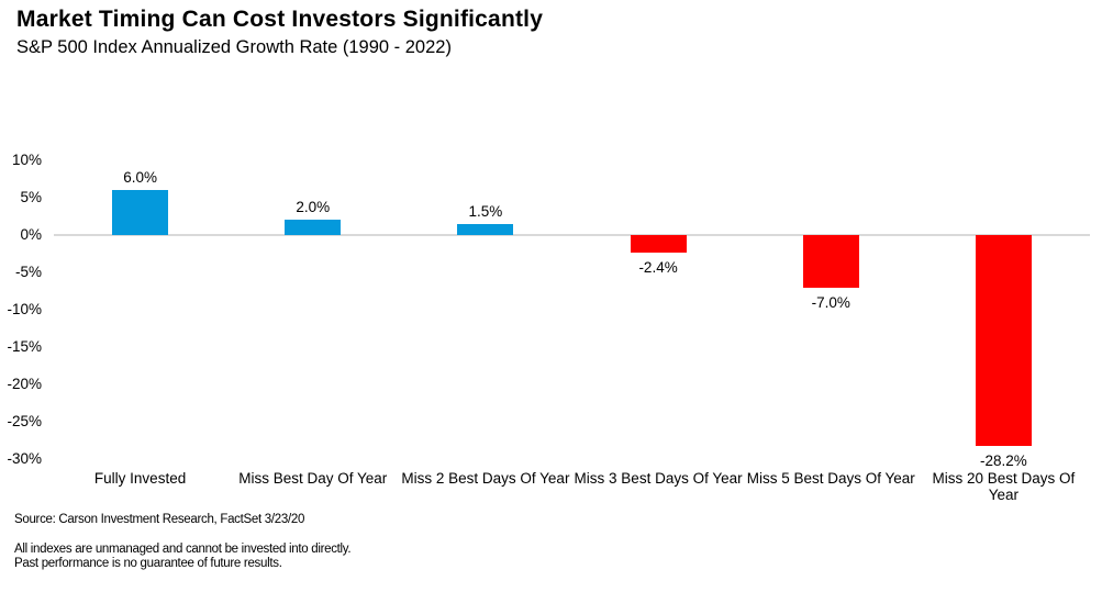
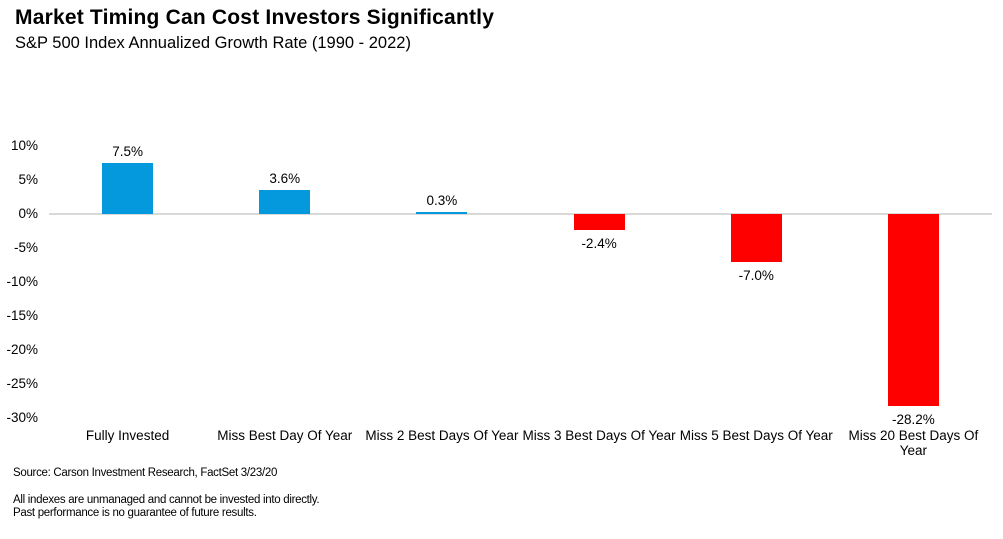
Fully Invested: 6.0% -> 7.5%
Miss Best Day Of Year: 2.0% -> 3.6%
Miss 2 Best Days Of Year: 1.5% -> 0.3%
